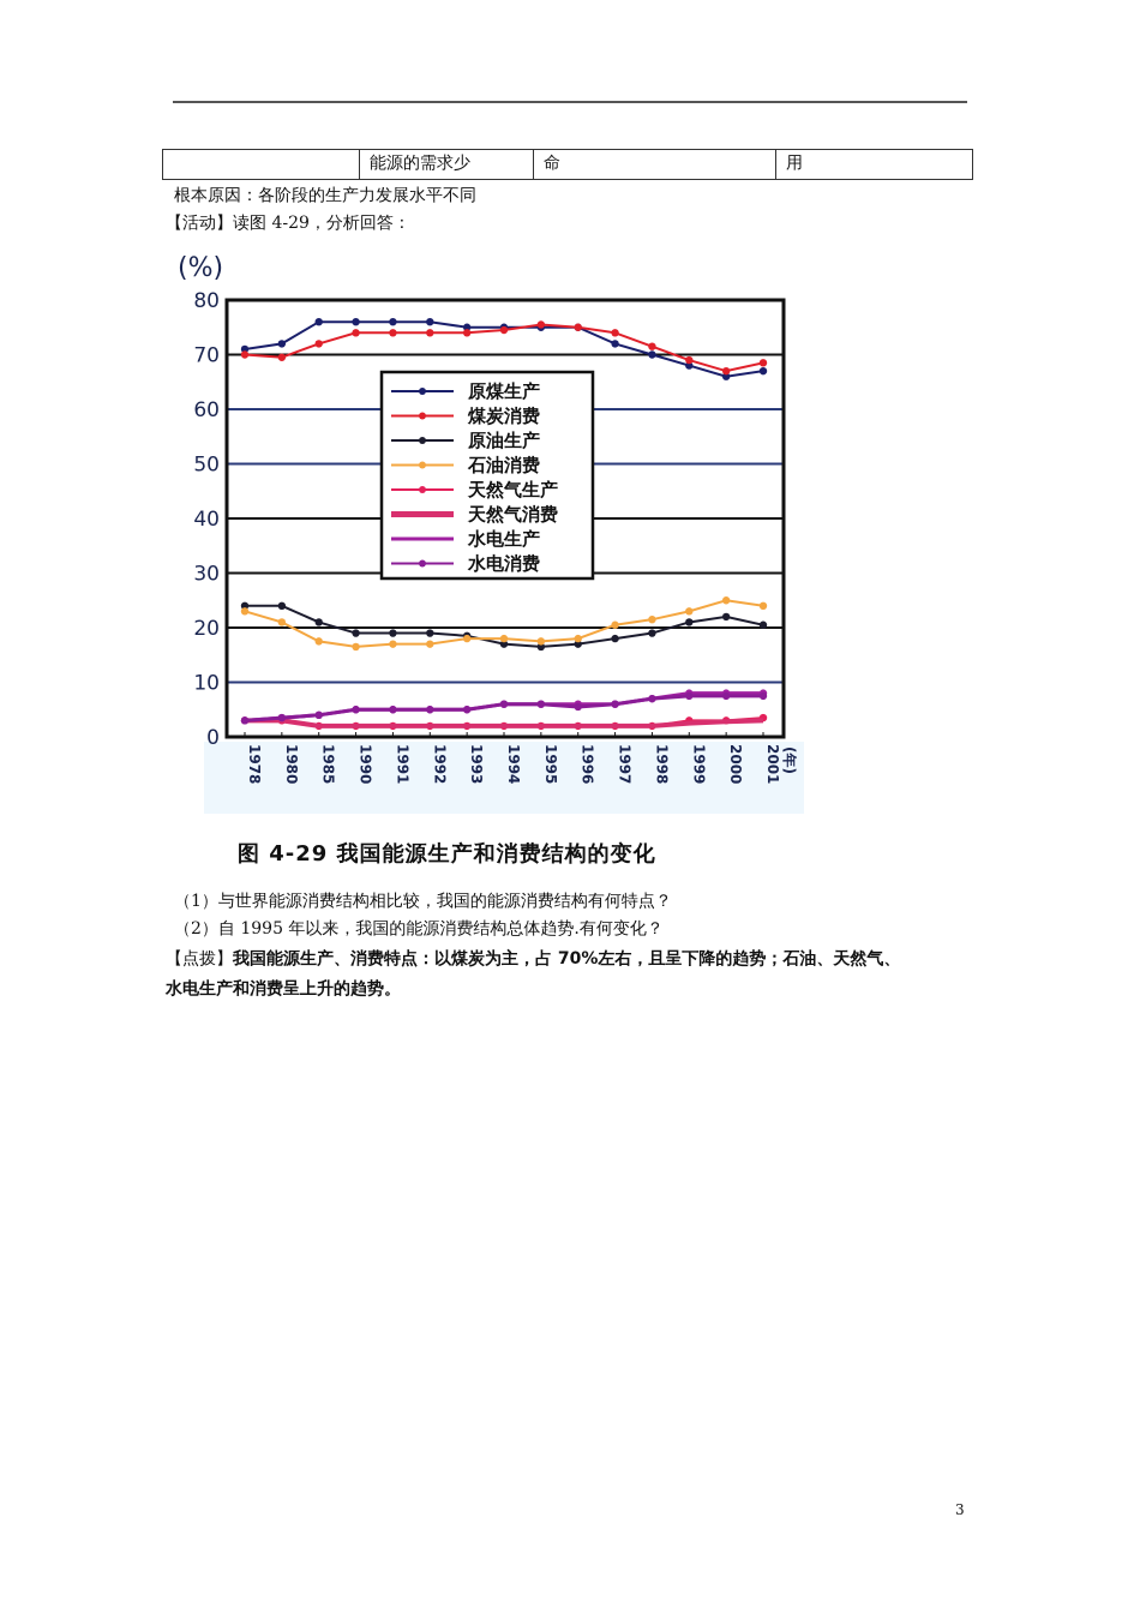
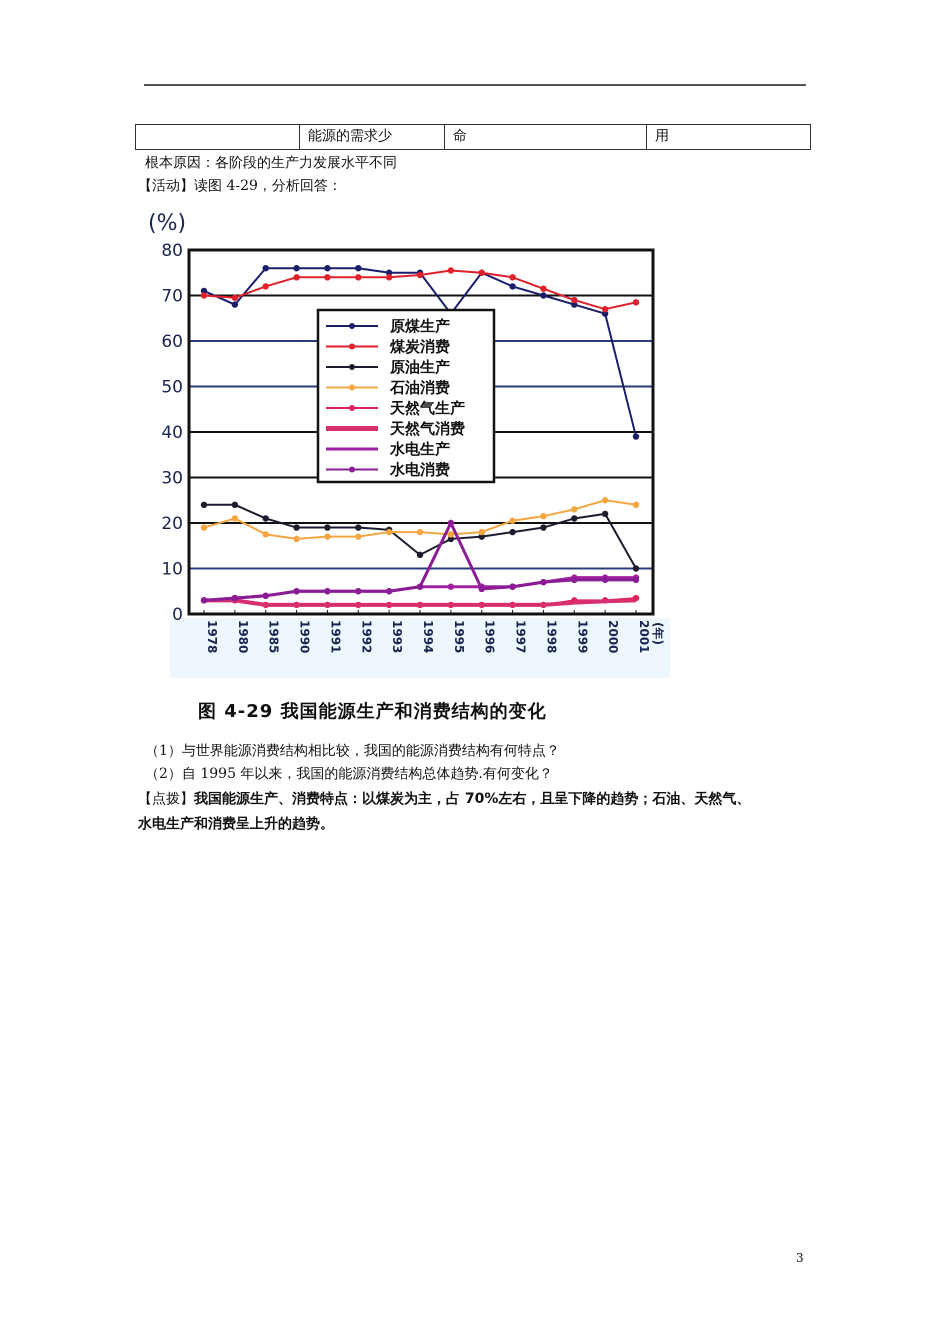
石油消费/1978: 23 -> 19
原煤生产/1980: 72 -> 68
原油生产/1994: 17 -> 13
原煤生产/1995: 75 -> 66
水电消费/1995: 6 -> 20
原煤生产/2001: 67 -> 39
原油生产/2001: 20 -> 10
